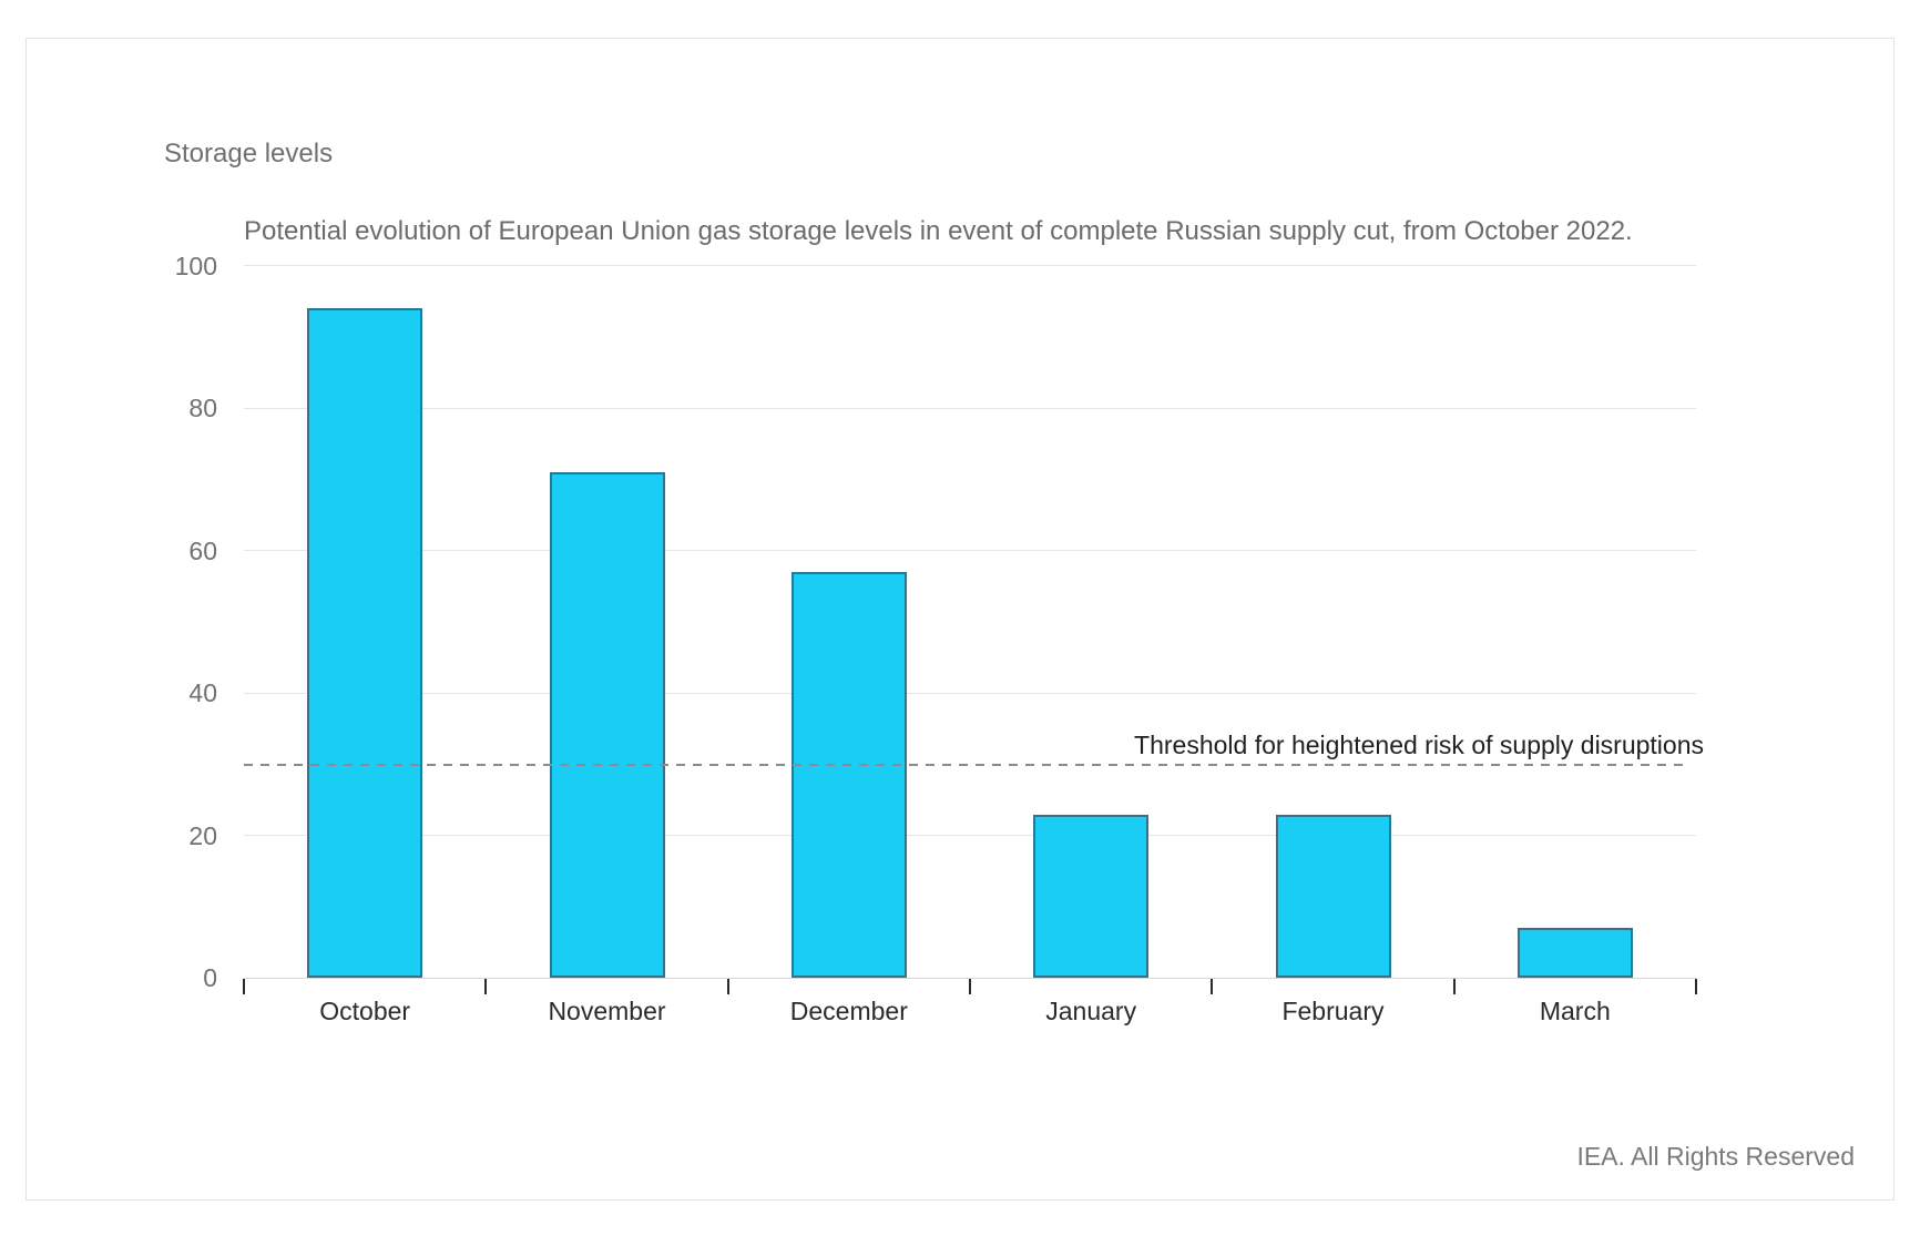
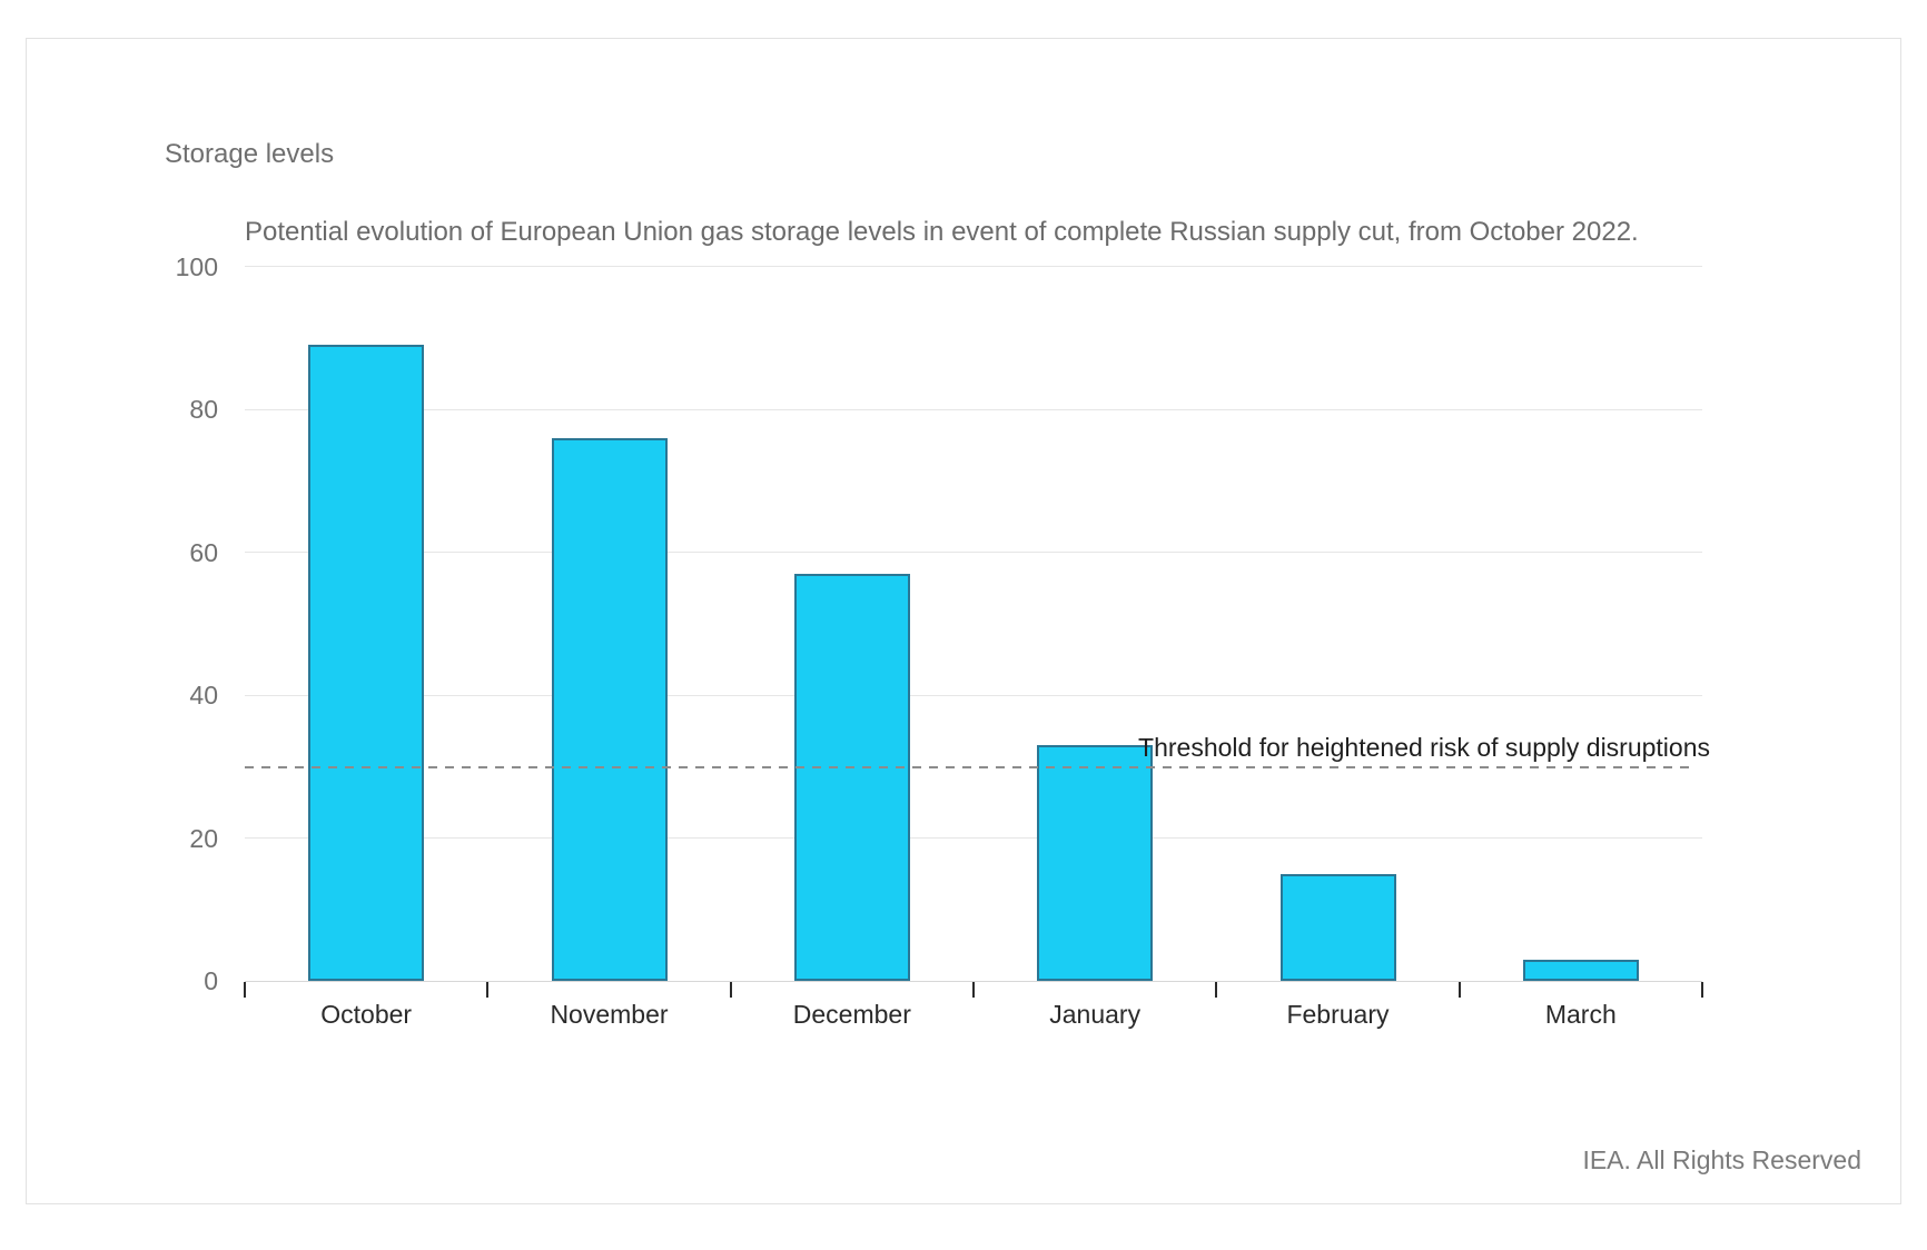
October: 94 -> 89
November: 71 -> 76
January: 23 -> 33
February: 23 -> 15
March: 7 -> 3
